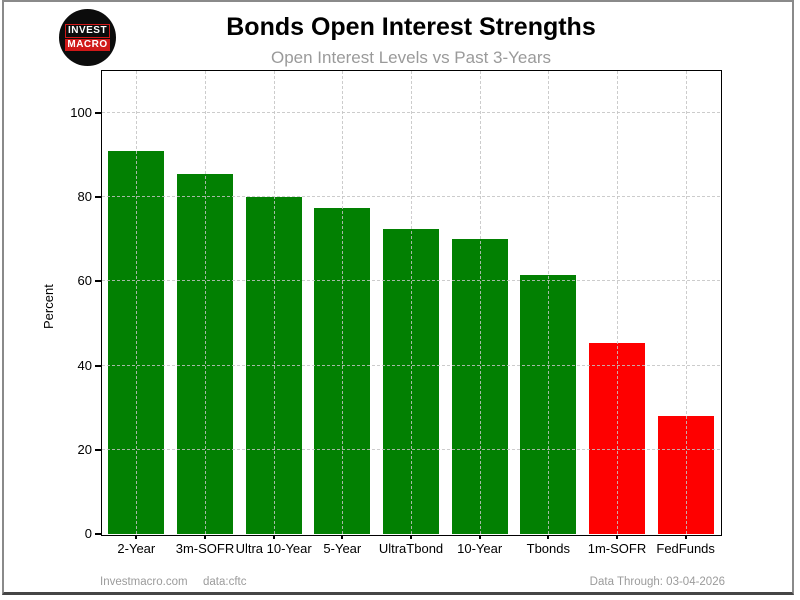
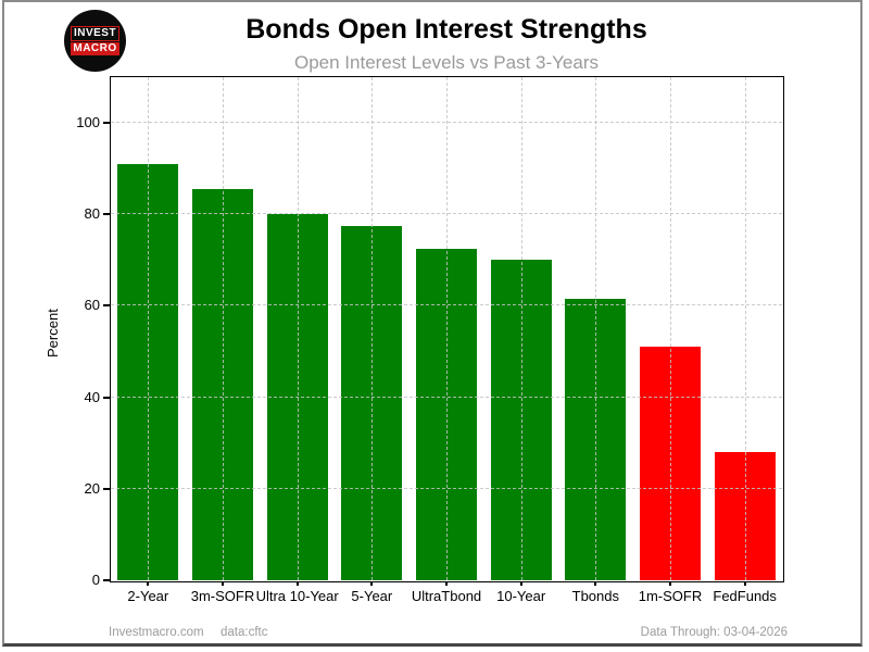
1m-SOFR: 46 -> 51
